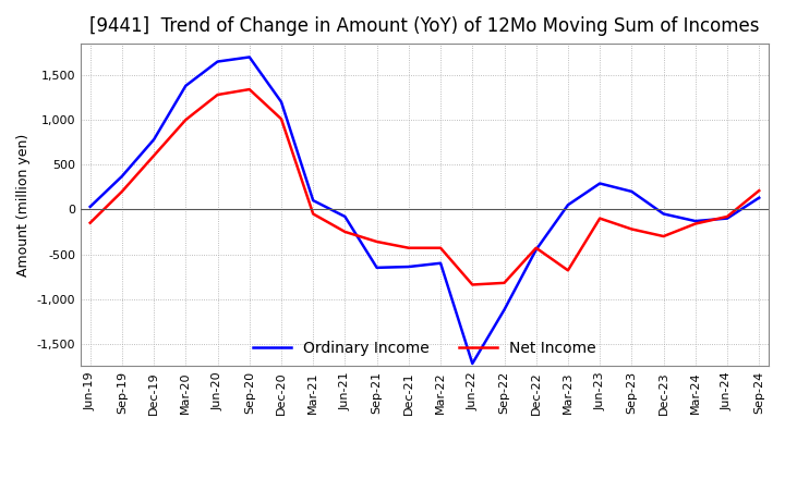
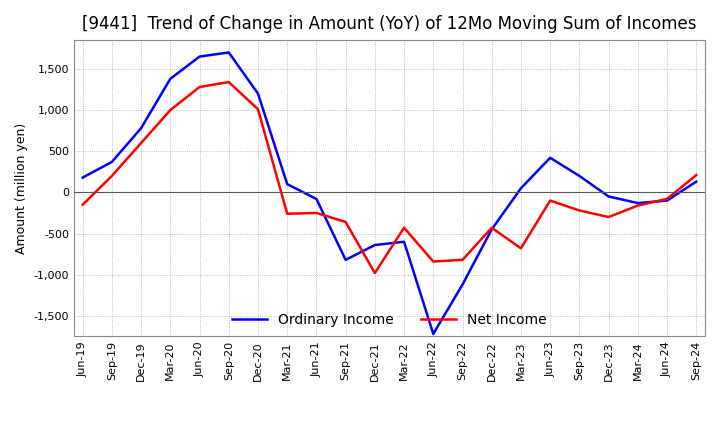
Ordinary Income/Jun-19: 30 -> 180
Net Income/Mar-21: -50 -> -260
Ordinary Income/Sep-21: -650 -> -820
Net Income/Dec-21: -430 -> -980
Ordinary Income/Jun-23: 290 -> 420
